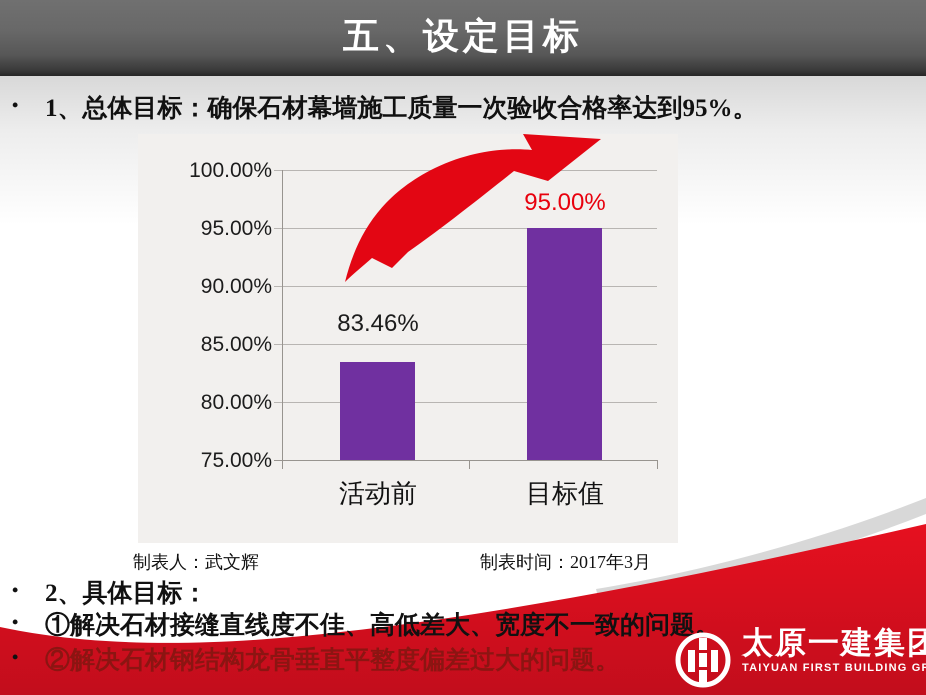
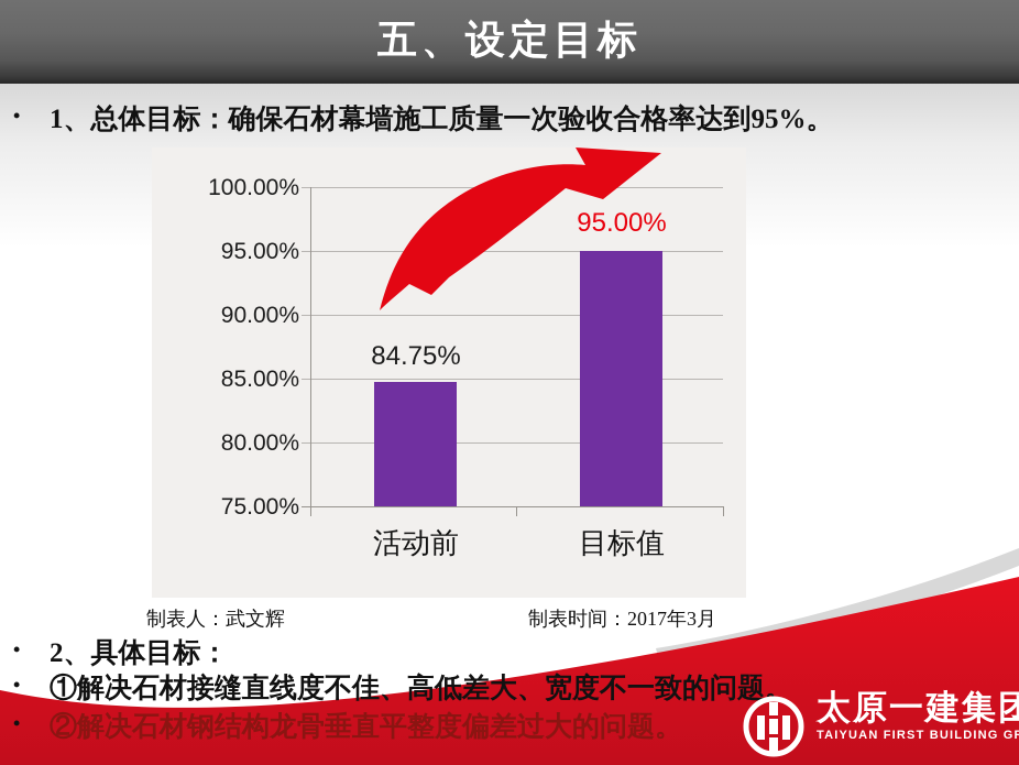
活动前: 83.46% -> 84.75%
